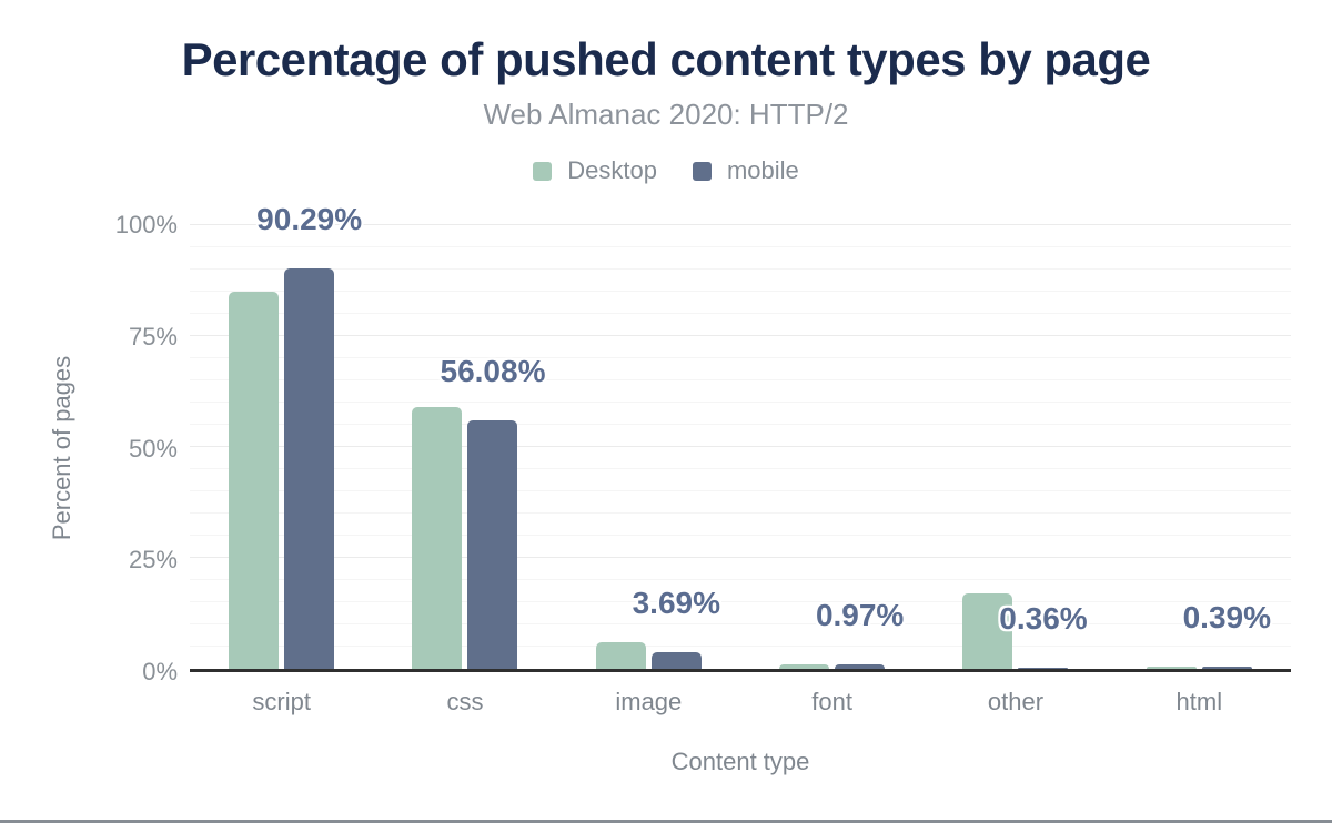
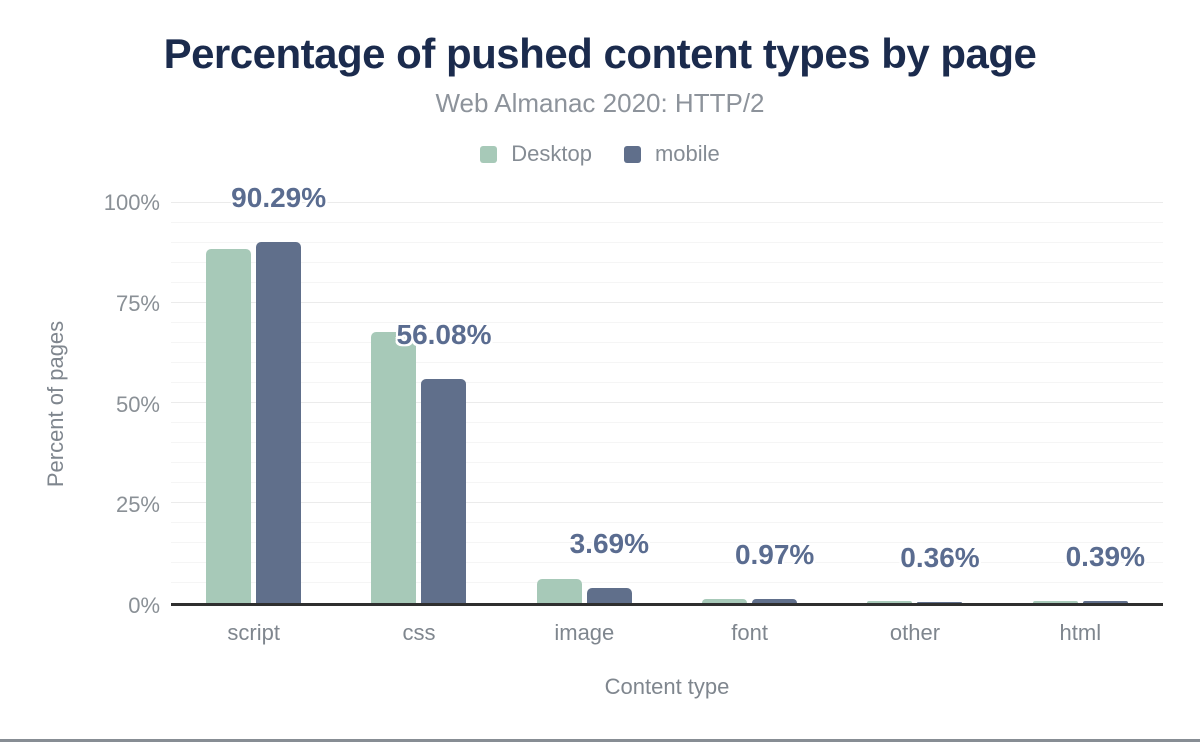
Desktop/script: 85% -> 89%
Desktop/css: 59% -> 68%
Desktop/other: 17% -> 1%
